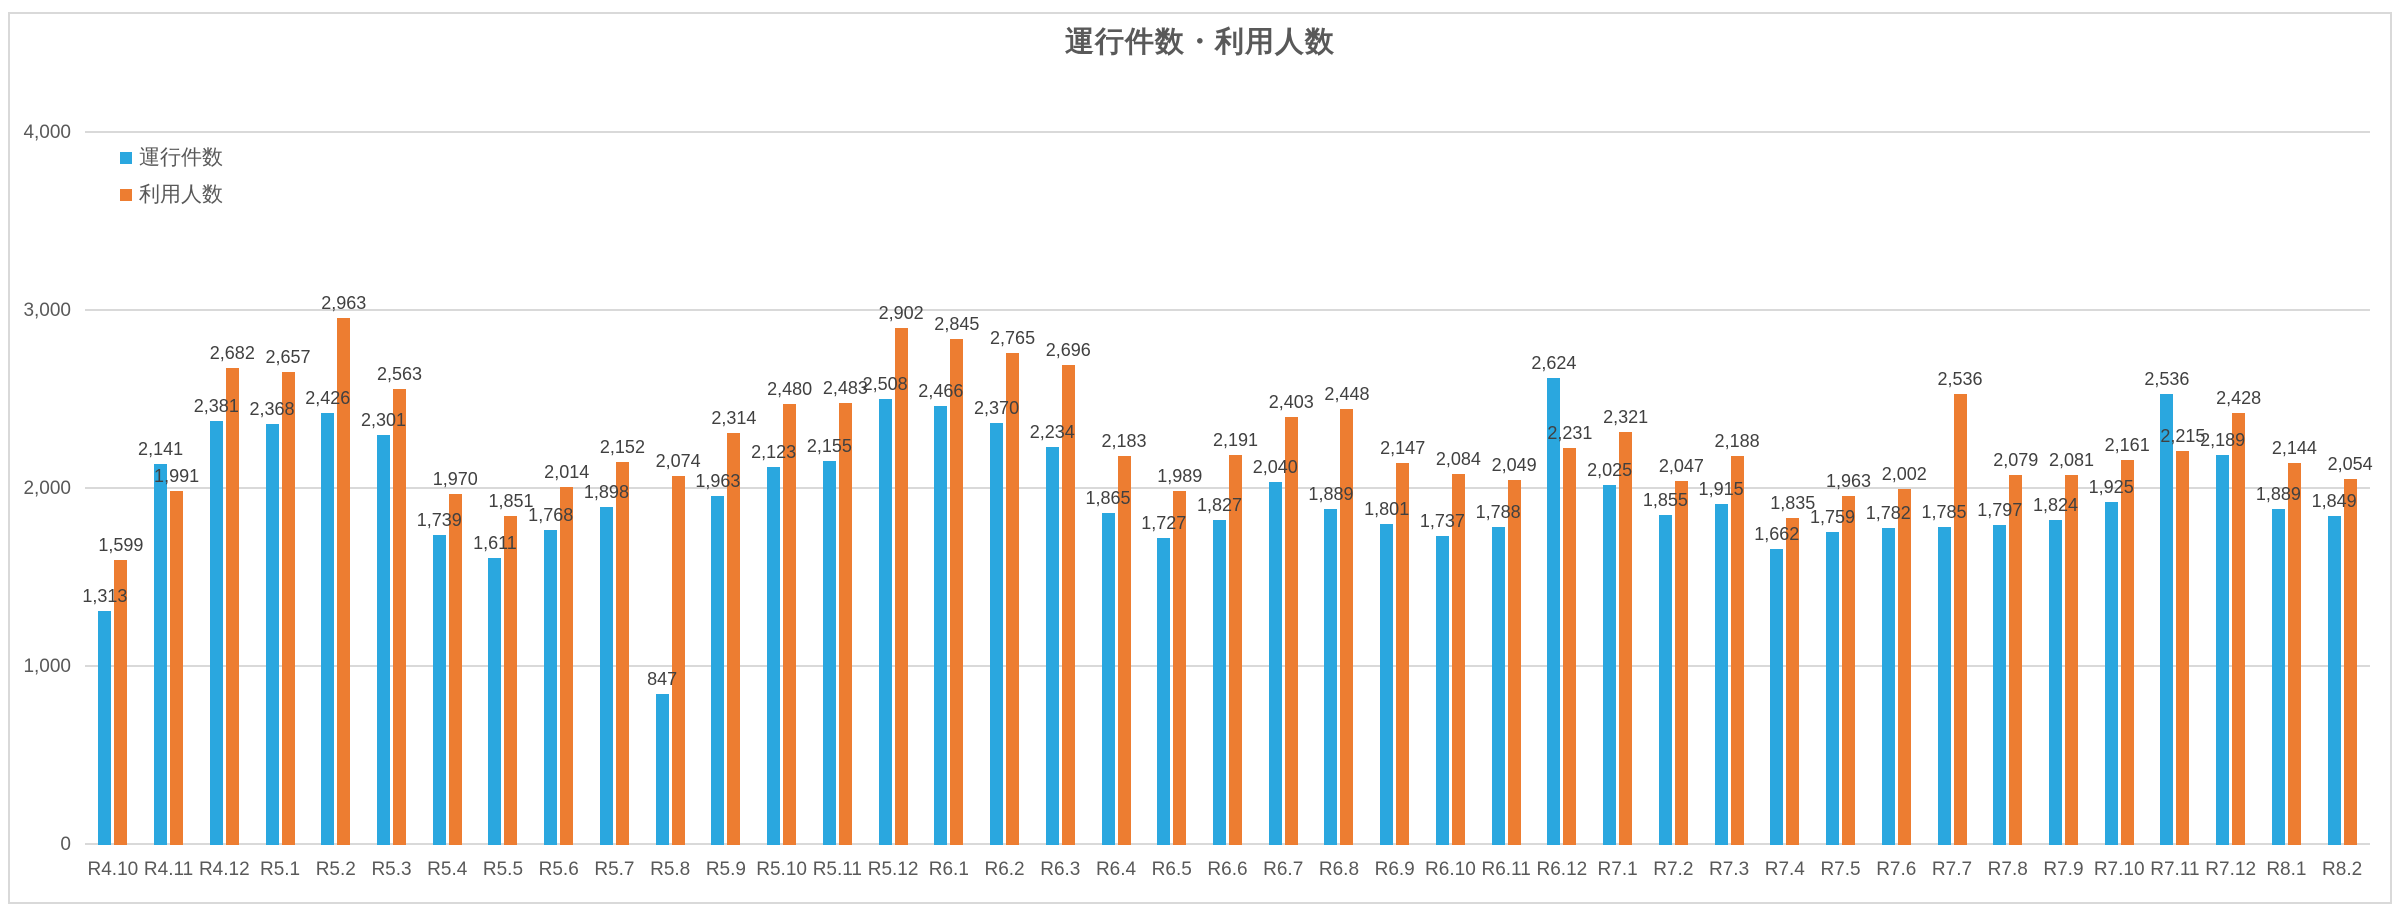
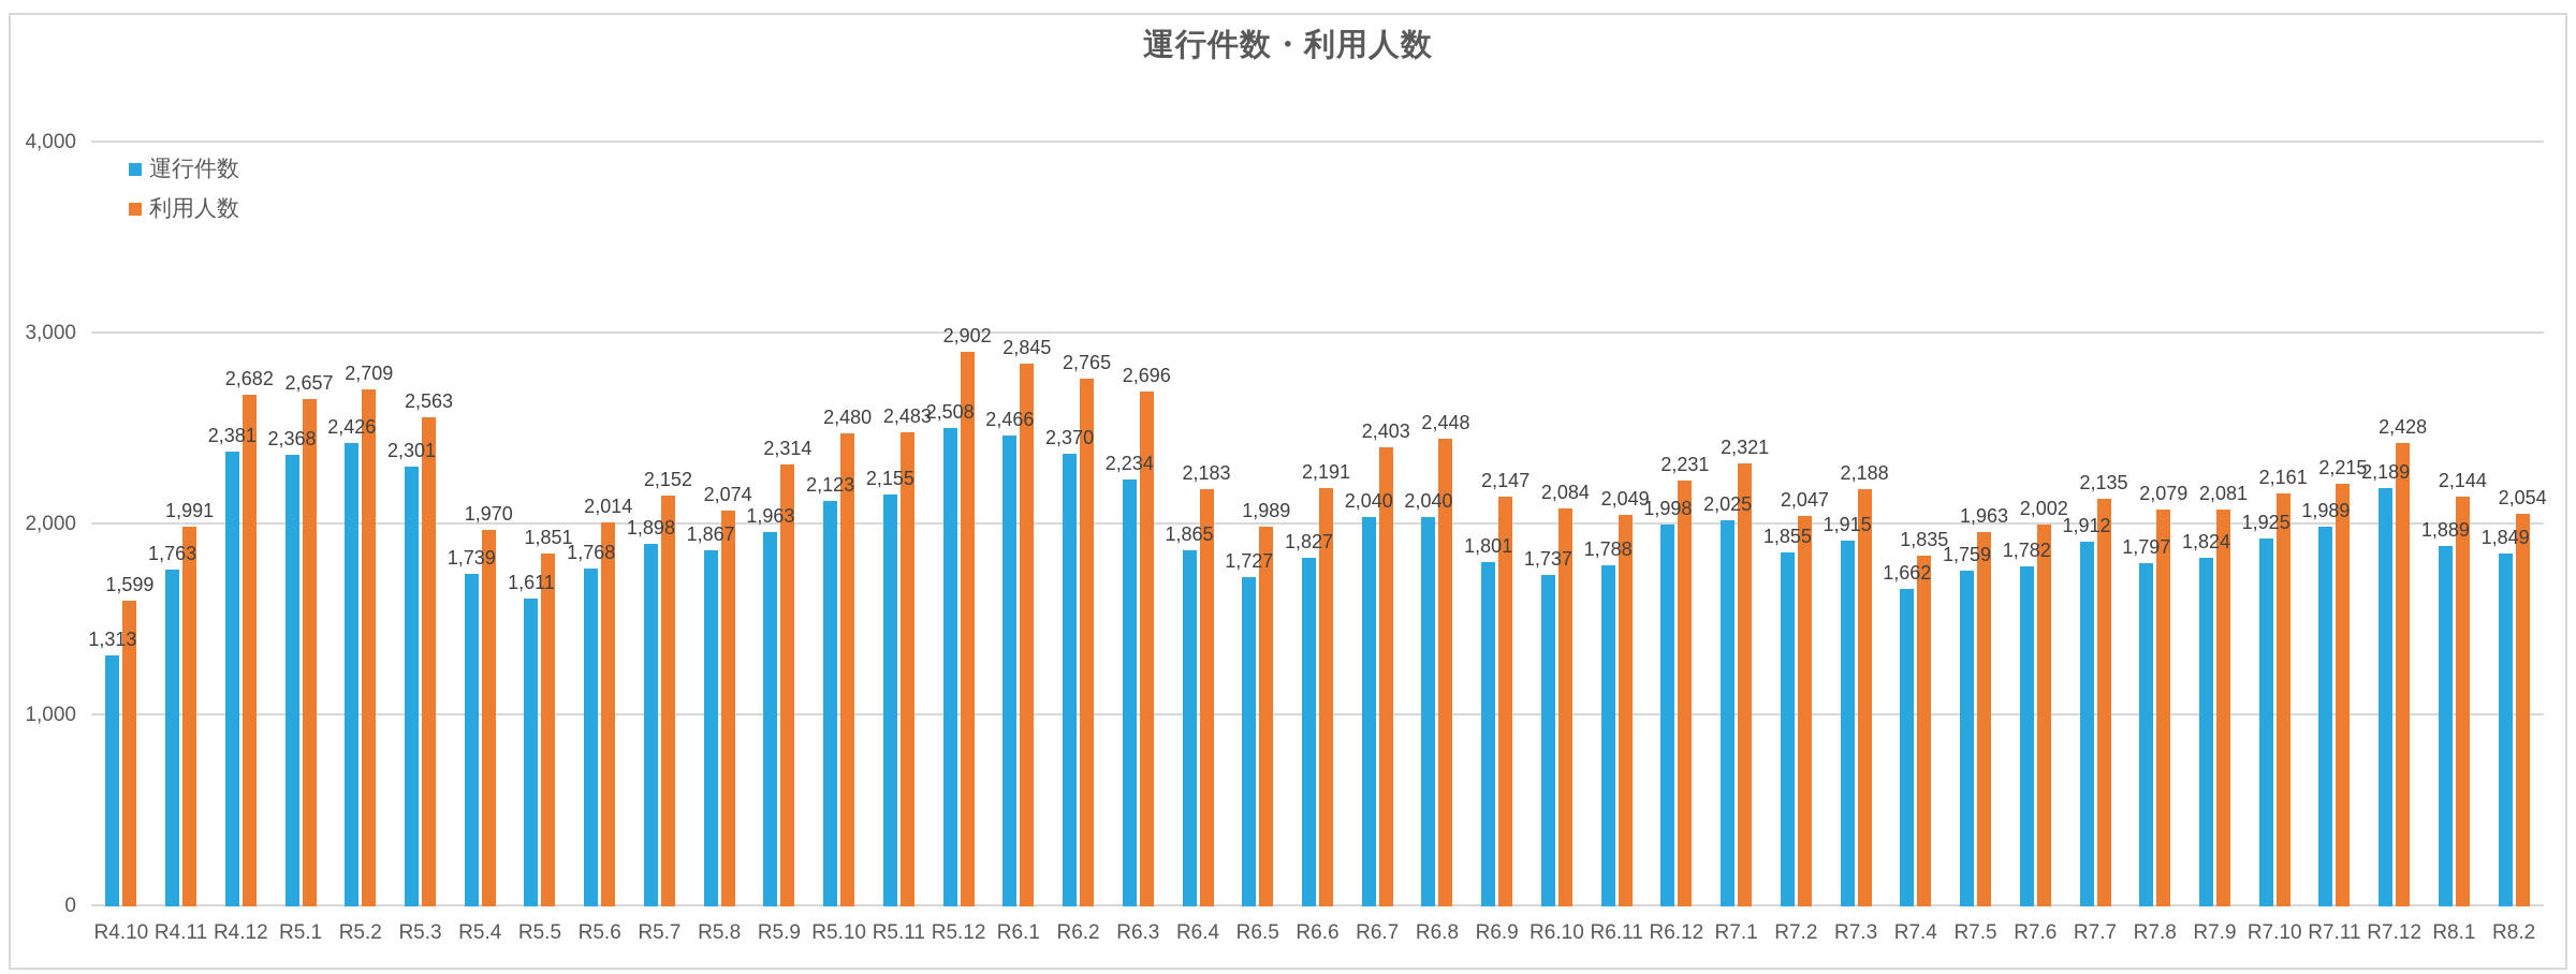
運行件数/R4.11: 2,141 -> 1,763
利用人数/R5.2: 2,963 -> 2,709
運行件数/R5.8: 847 -> 1,867
運行件数/R6.8: 1,889 -> 2,040
運行件数/R6.12: 2,624 -> 1,998
運行件数/R7.7: 1,785 -> 1,912
利用人数/R7.7: 2,536 -> 2,135
運行件数/R7.11: 2,536 -> 1,989
